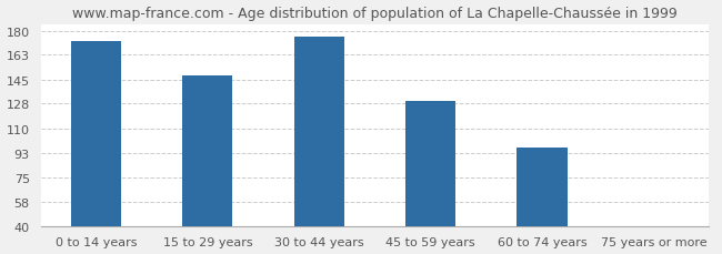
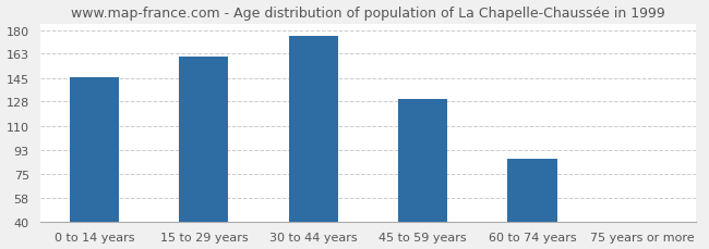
0 to 14 years: 173 -> 146
15 to 29 years: 148 -> 161
60 to 74 years: 97 -> 86
